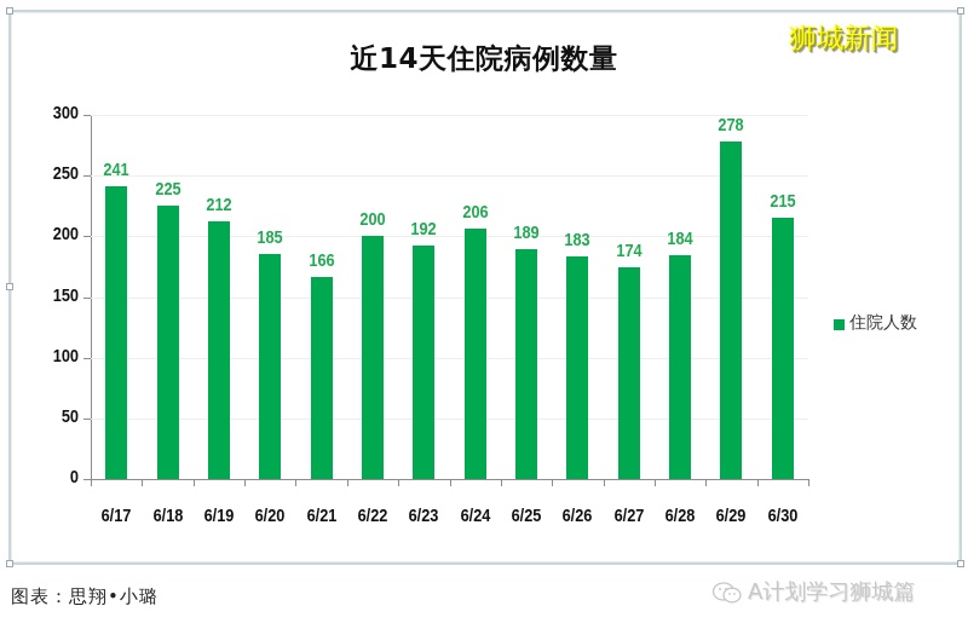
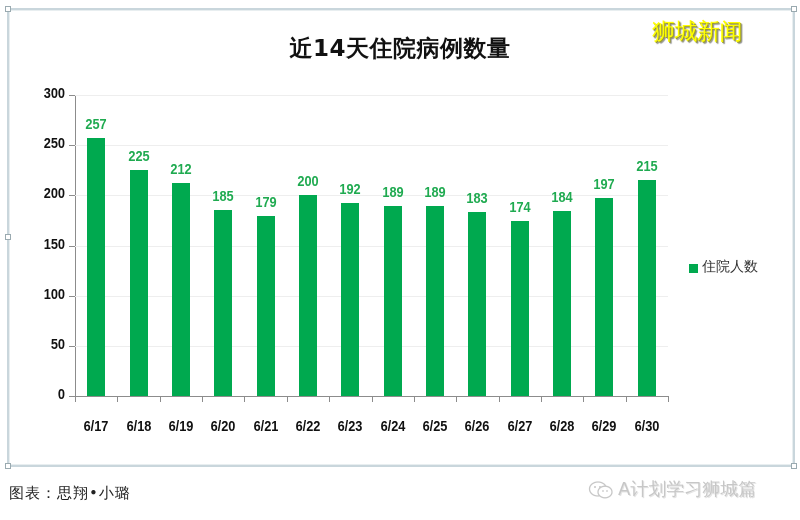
6/17: 241 -> 257
6/21: 166 -> 179
6/24: 206 -> 189
6/29: 278 -> 197
